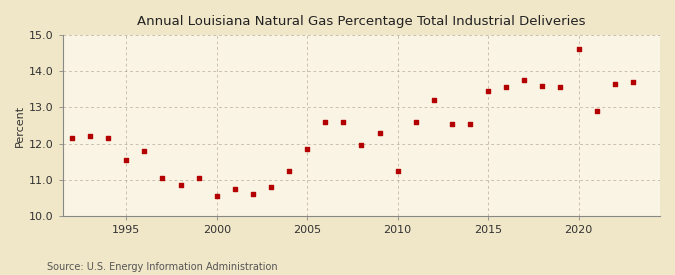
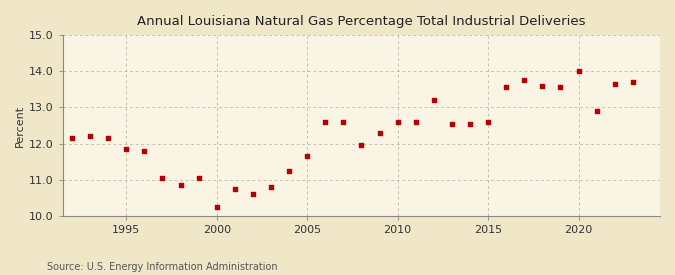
1995: 11.55 -> 11.85
2000: 10.55 -> 10.25
2005: 11.85 -> 11.65
2010: 11.25 -> 12.60
2015: 13.45 -> 12.60
2020: 14.60 -> 14.00
